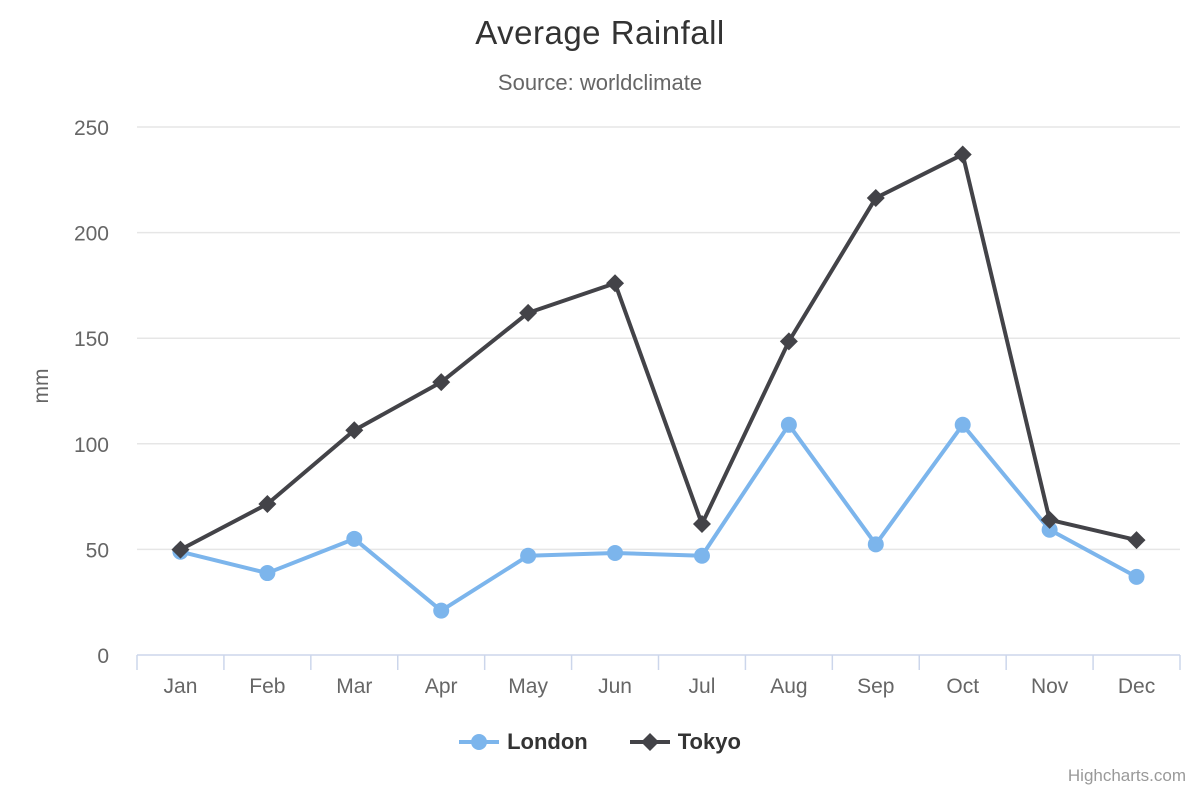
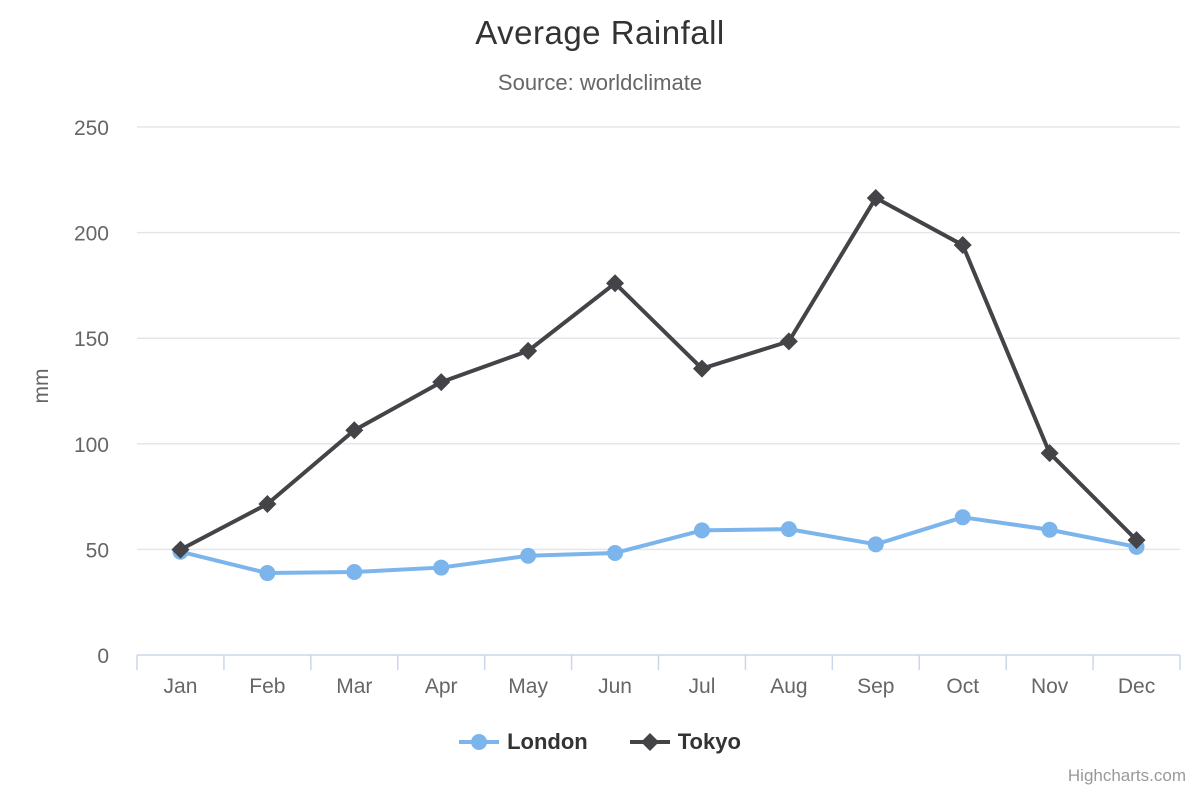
London/Mar: 55 -> 39
London/Apr: 21 -> 41
Tokyo/May: 162 -> 144
London/Jul: 47 -> 59
Tokyo/Jul: 62 -> 136
London/Aug: 109 -> 60
London/Oct: 109 -> 65
Tokyo/Oct: 237 -> 194
Tokyo/Nov: 64 -> 96
London/Dec: 37 -> 51
